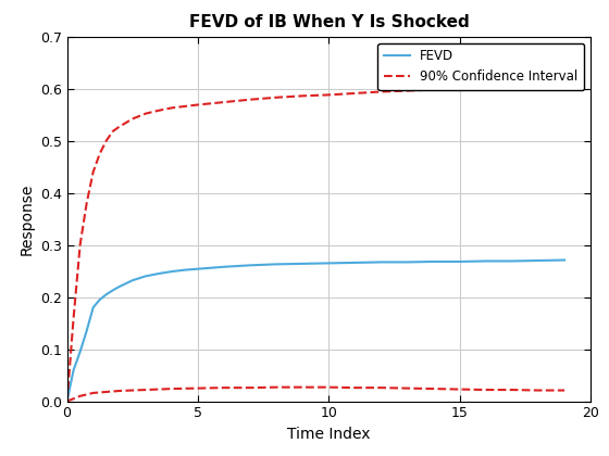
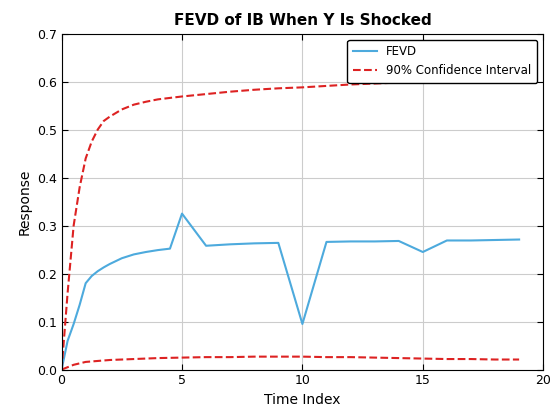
FEVD/5: 0.254 -> 0.325
FEVD/10: 0.265 -> 0.095
FEVD/15: 0.268 -> 0.245
